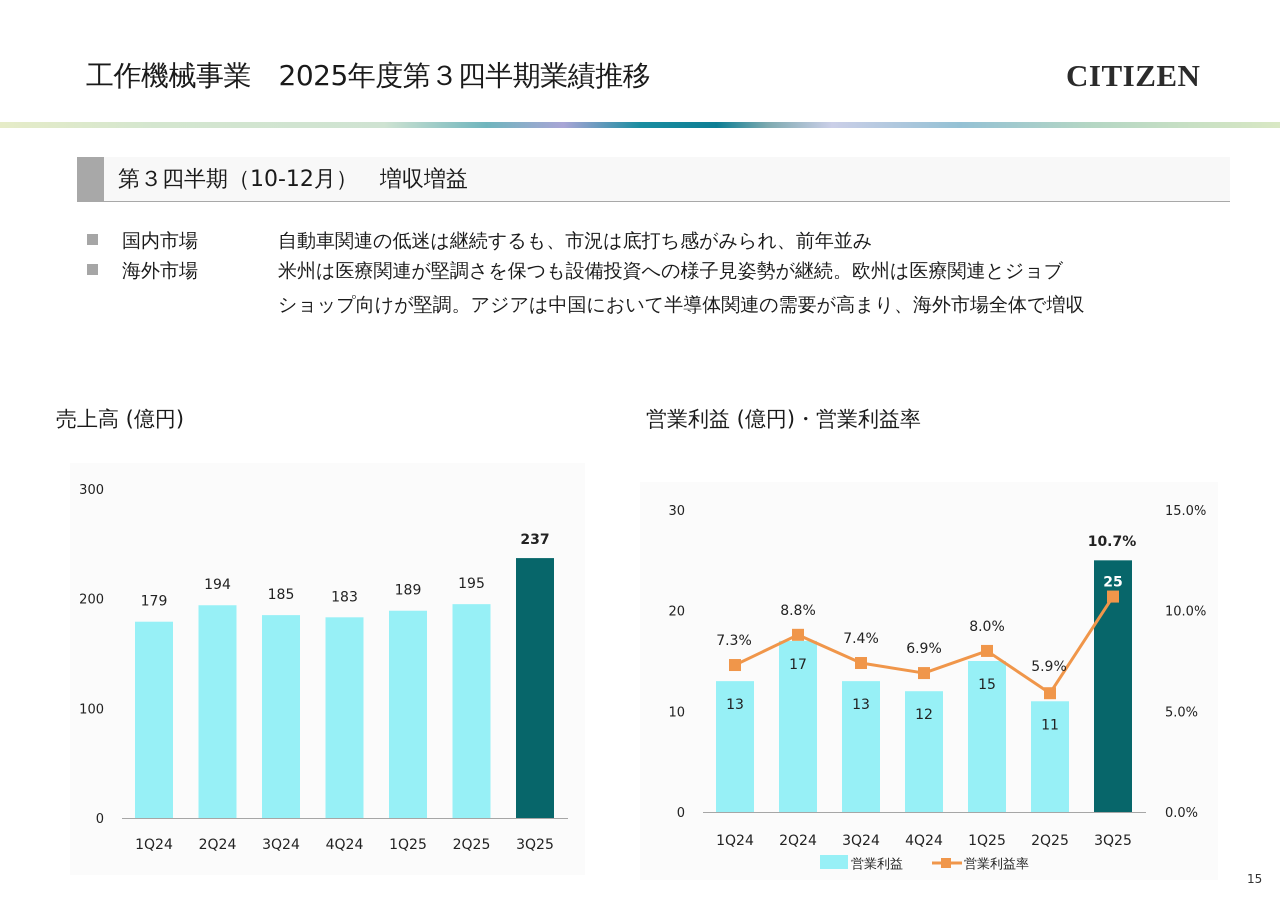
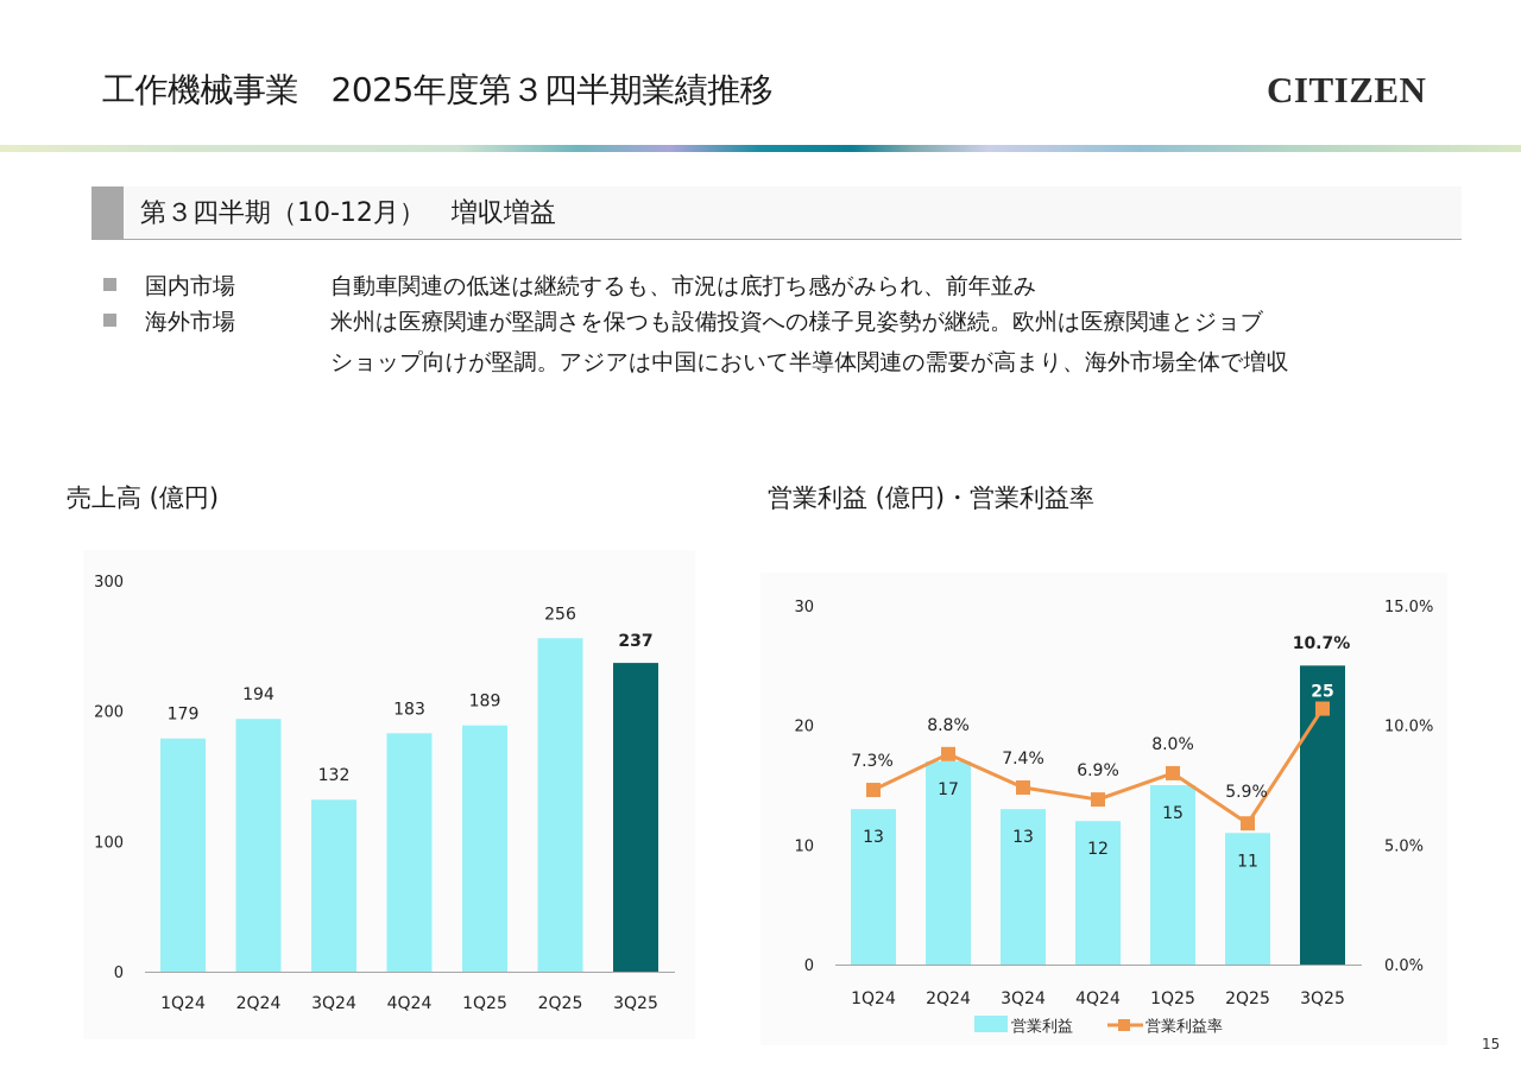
売上高 (億円)/3Q24: 185 -> 132
売上高 (億円)/2Q25: 195 -> 256
